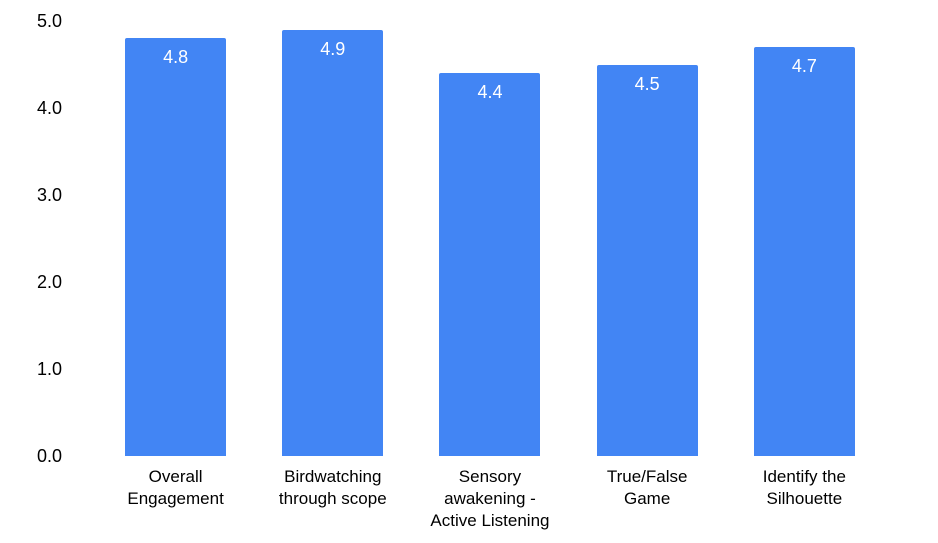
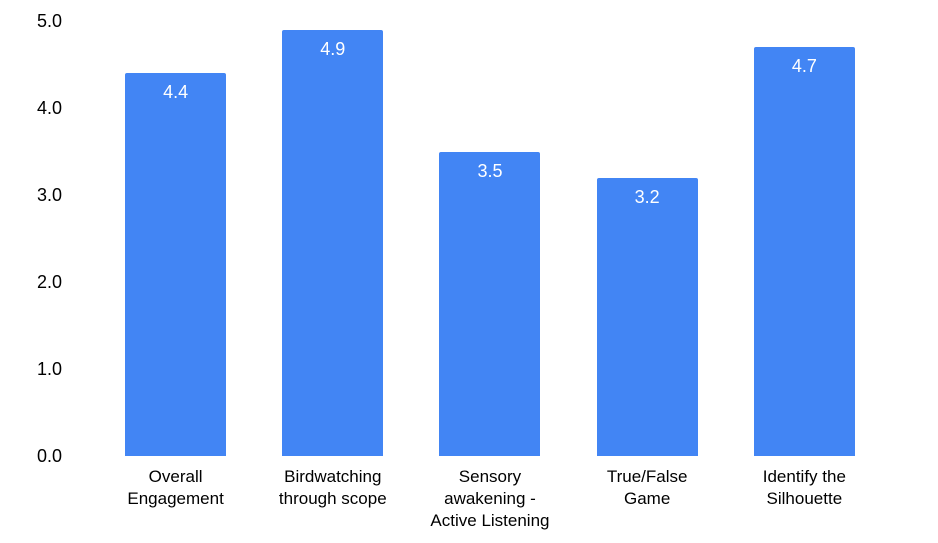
Overall Engagement: 4.8 -> 4.4
Sensory awakening - Active Listening: 4.4 -> 3.5
True/False Game: 4.5 -> 3.2
